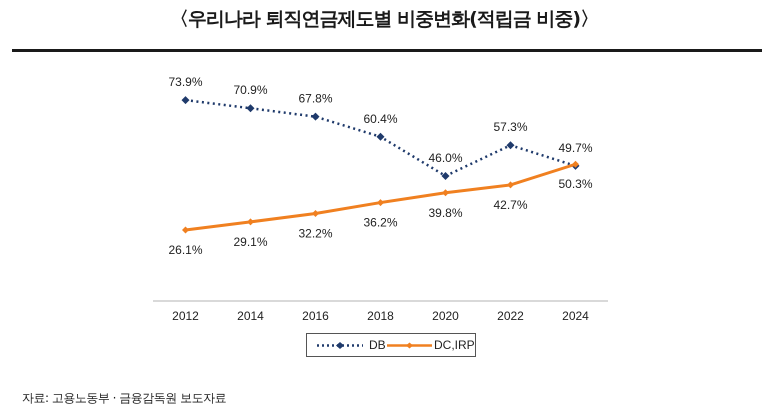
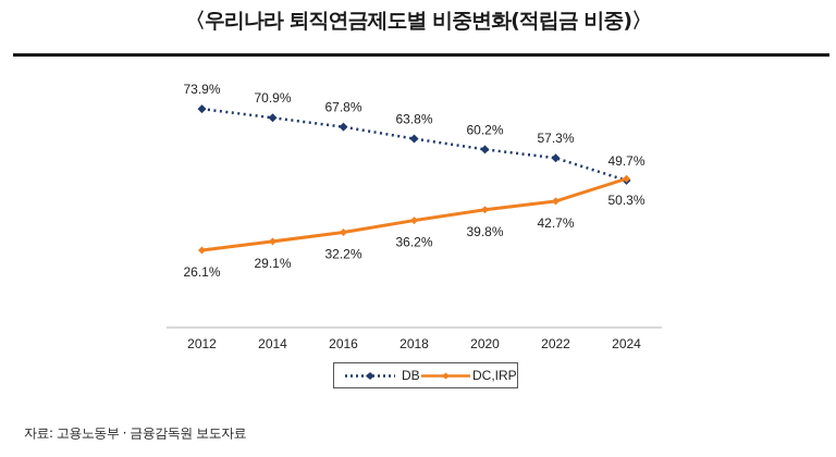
DB/2018: 60.4% -> 63.8%
DB/2020: 46.0% -> 60.2%
